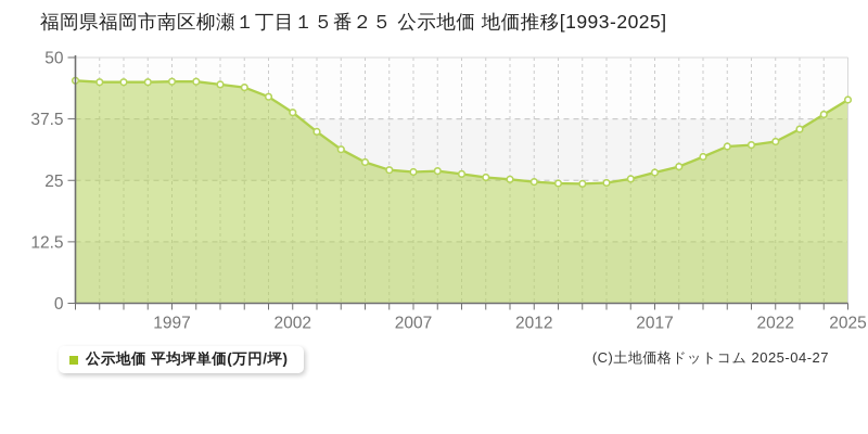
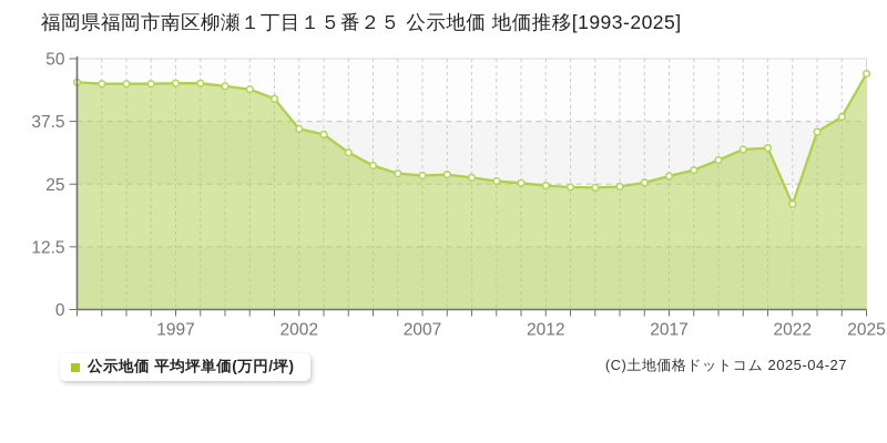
2002: 39 -> 36
2022: 33 -> 21
2025: 41 -> 47
